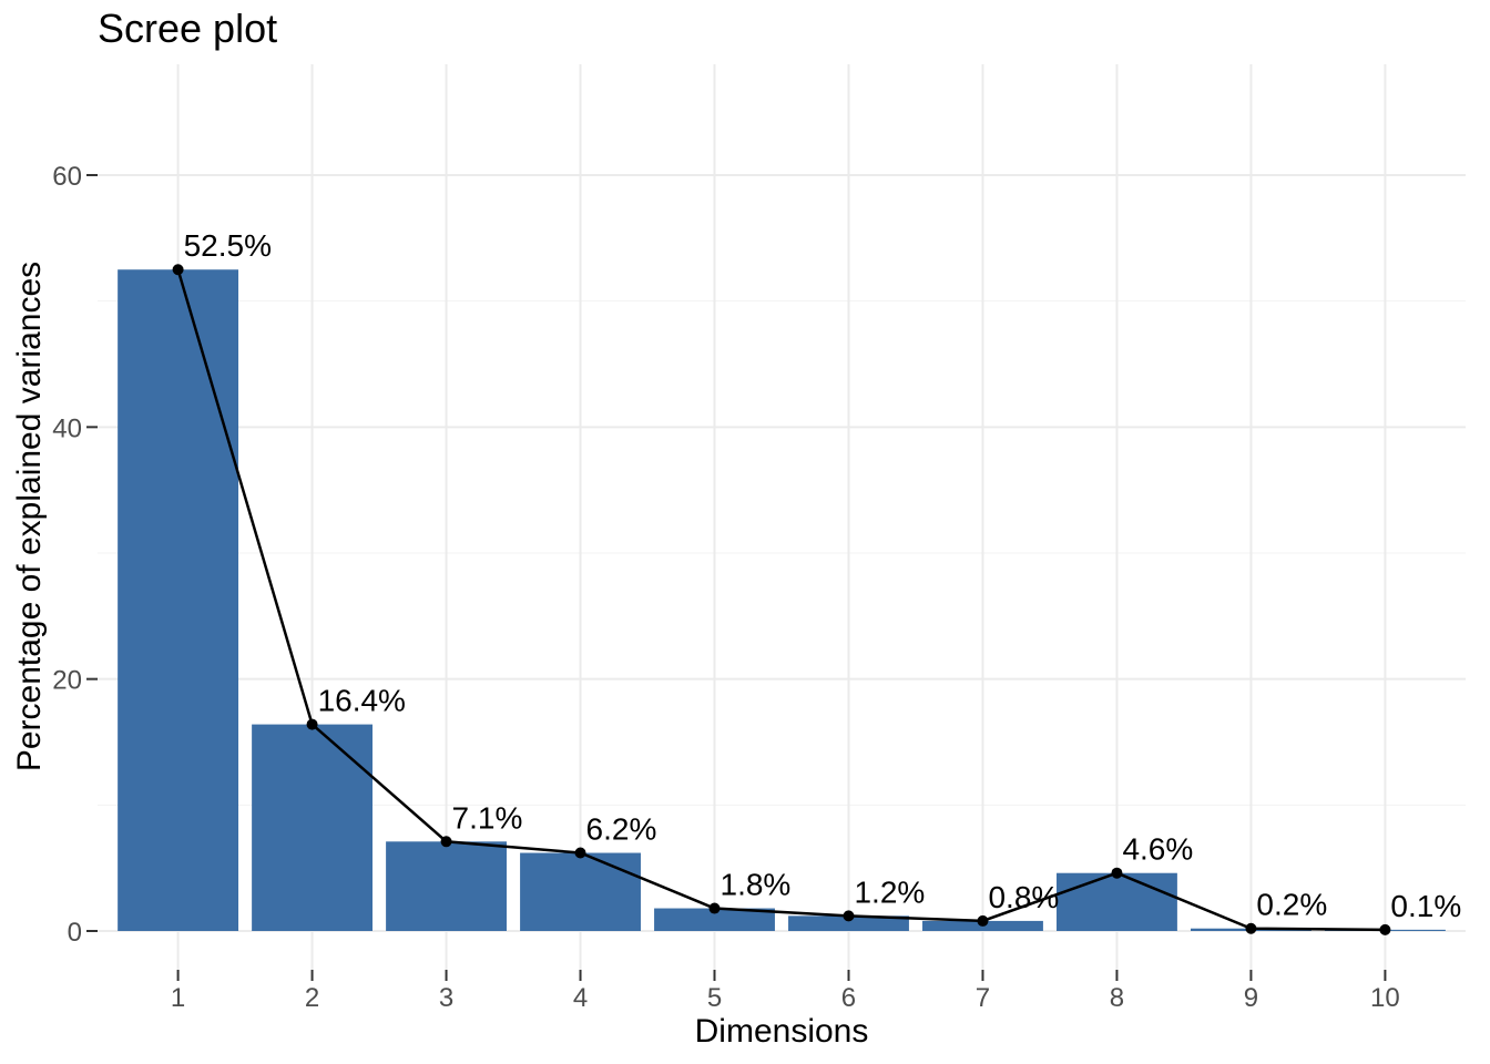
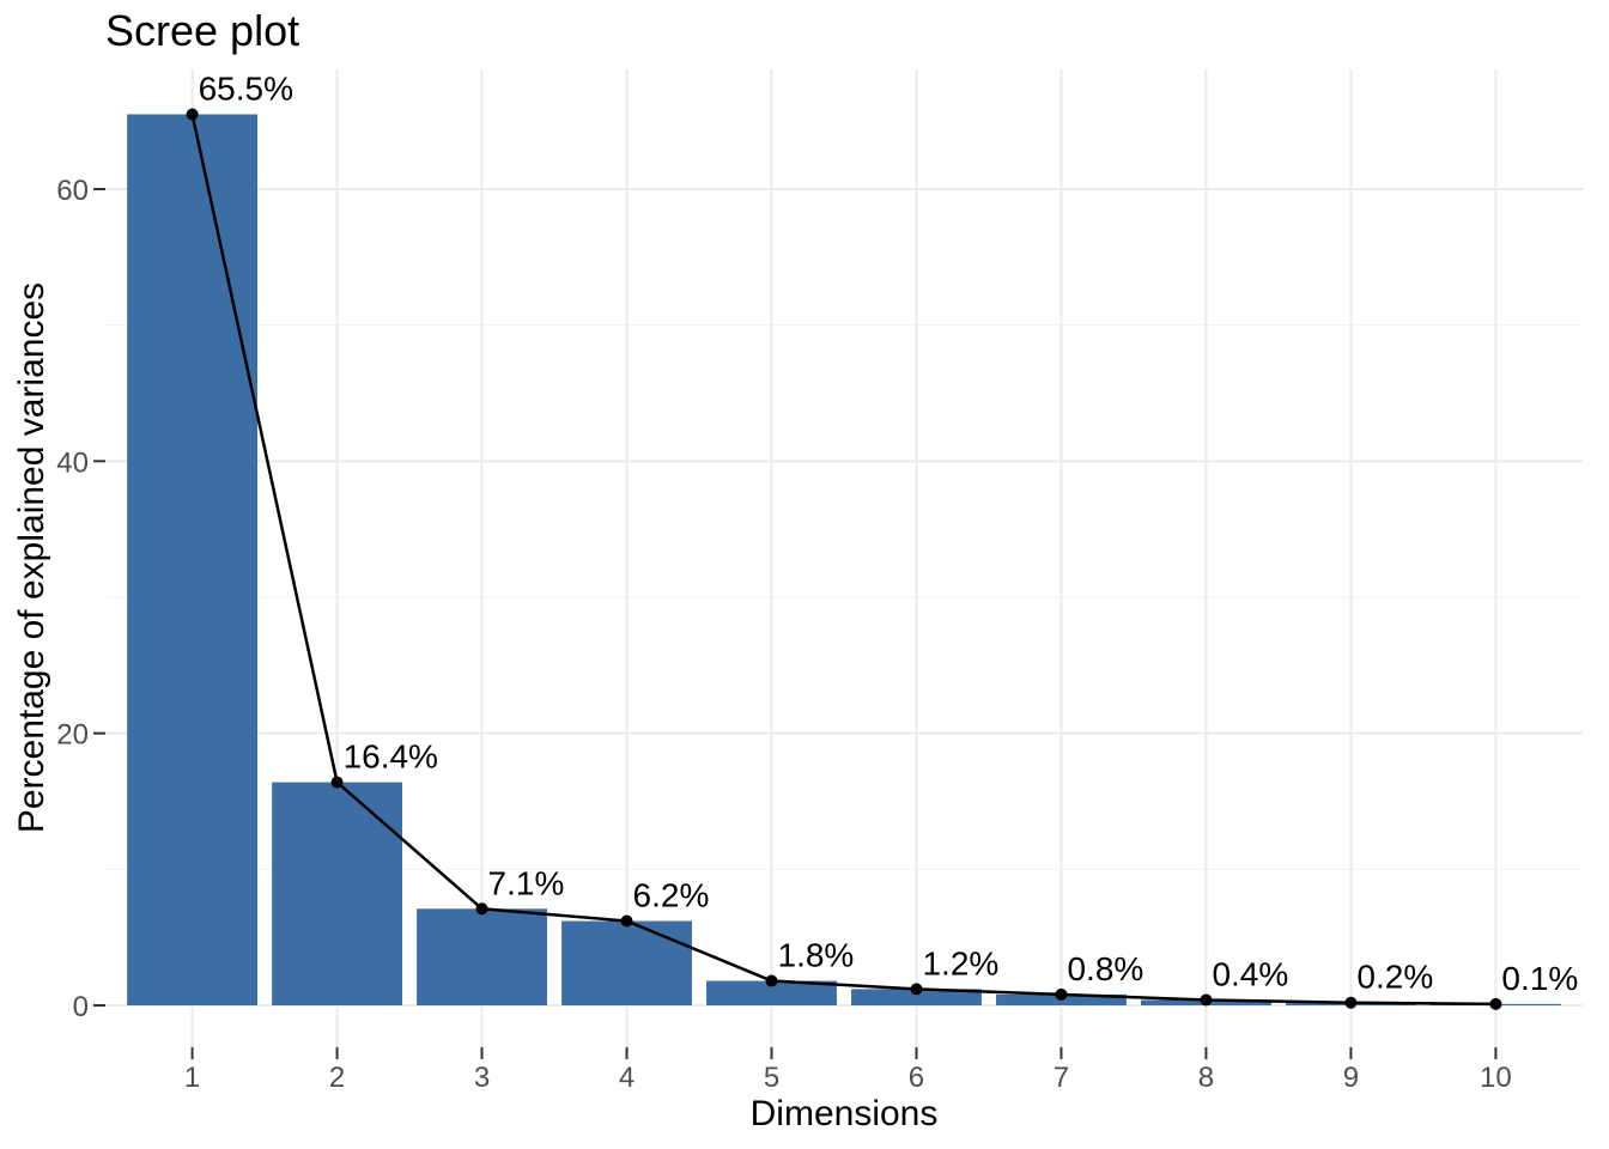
1: 52.5% -> 65.5%
8: 4.6% -> 0.4%
